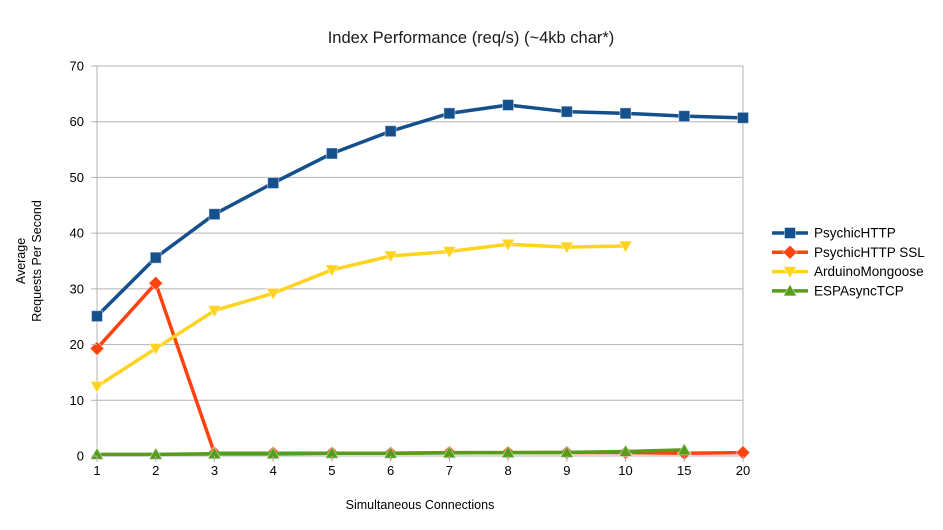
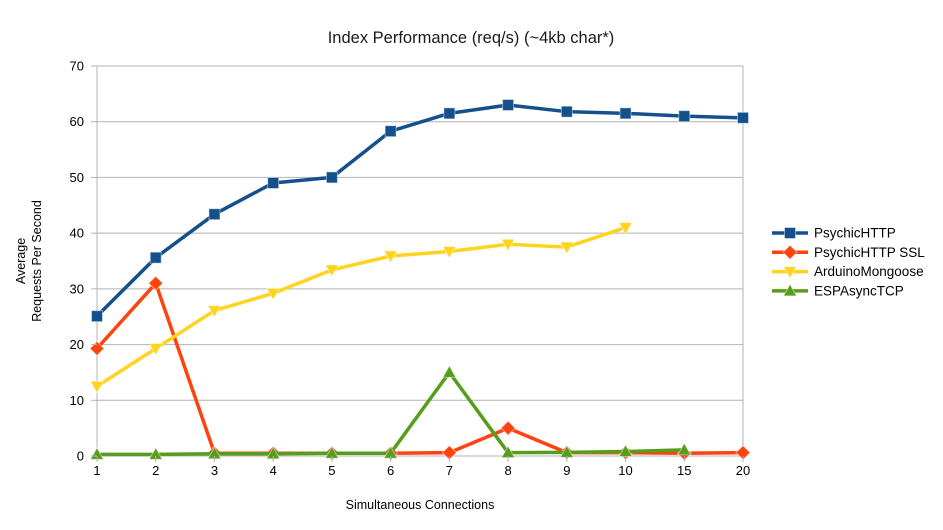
PsychicHTTP/5: 54 -> 50
ESPAsyncTCP/7: 1 -> 15
PsychicHTTP SSL/8: 1 -> 5
ArduinoMongoose/10: 38 -> 41
